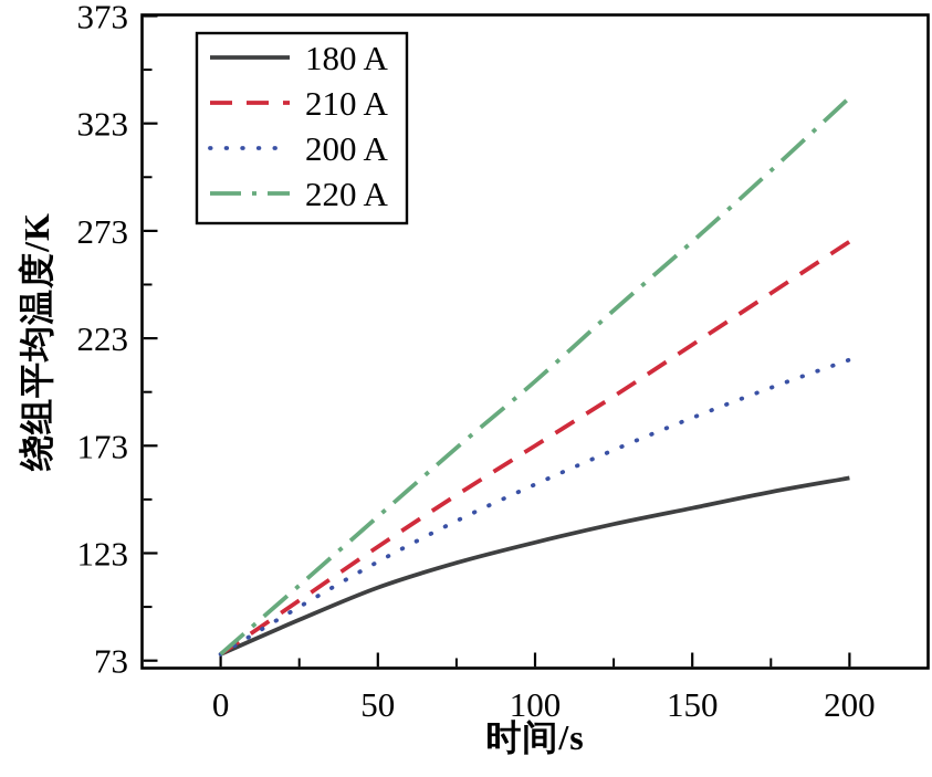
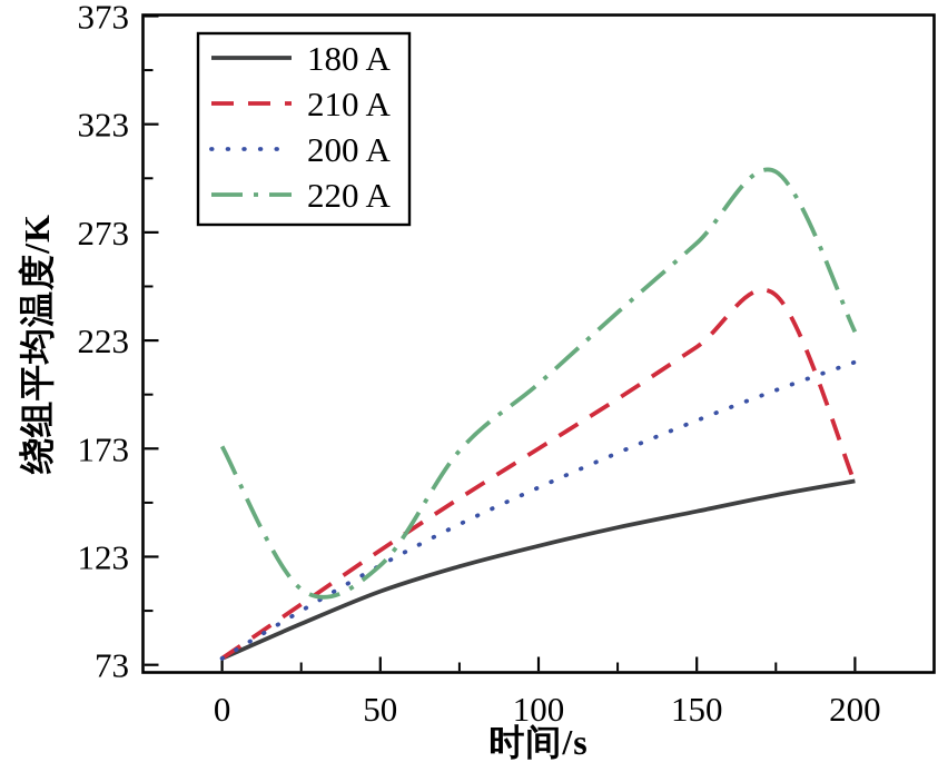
220 A/0: 76 -> 174
220 A/50: 140 -> 119
210 A/200: 268 -> 157
220 A/200: 335 -> 227
